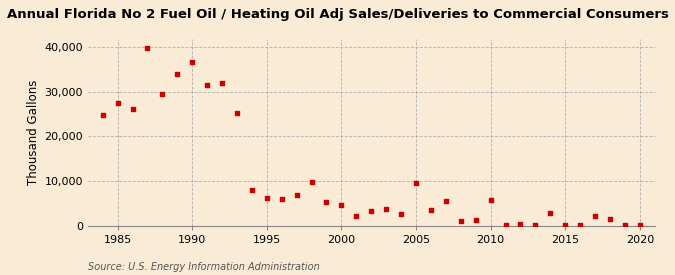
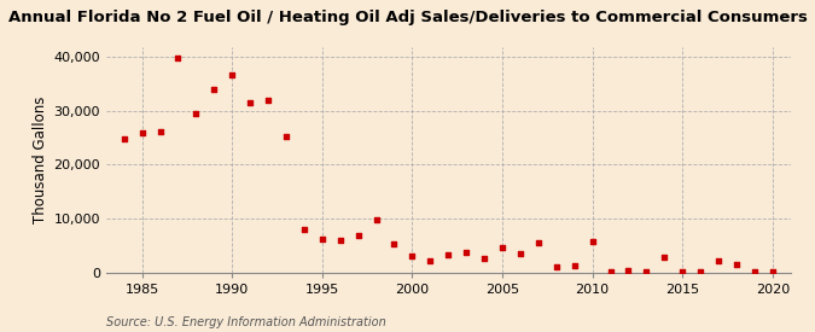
1985: 27,500 -> 25,900
2000: 4,500 -> 3,000
2005: 9,500 -> 4,500
